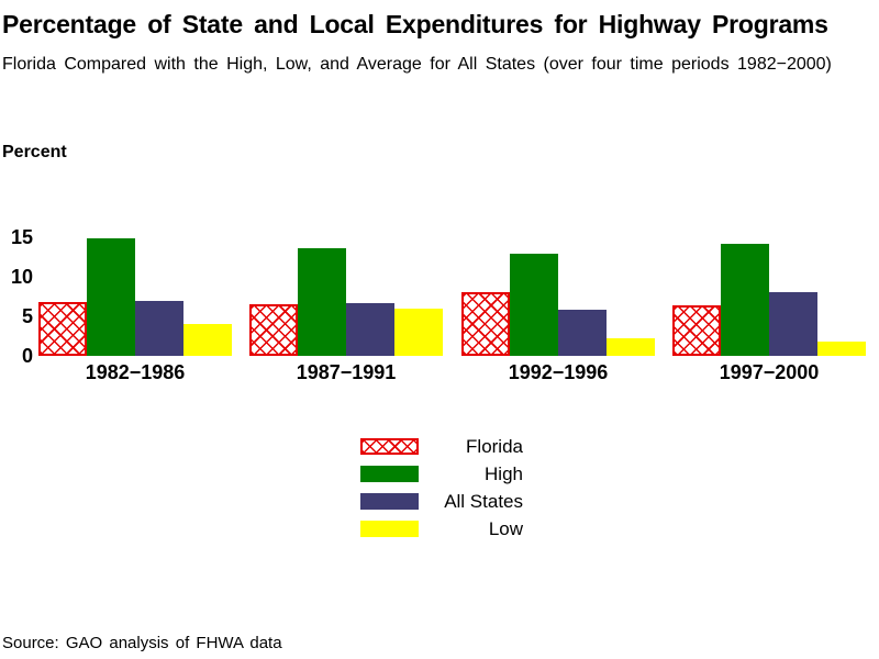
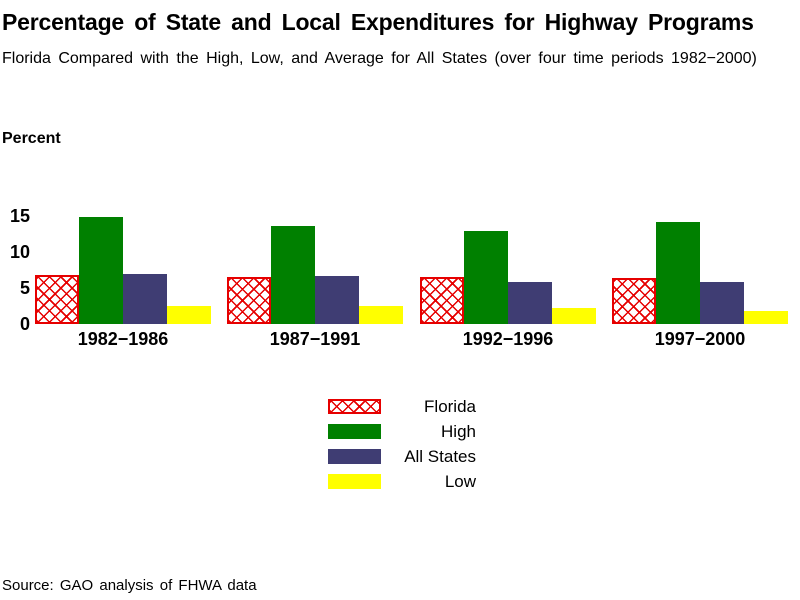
Low/1982−1986: 4 -> 2
Low/1987−1991: 6 -> 2
Florida/1992−1996: 8 -> 6
All States/1997−2000: 8 -> 6
